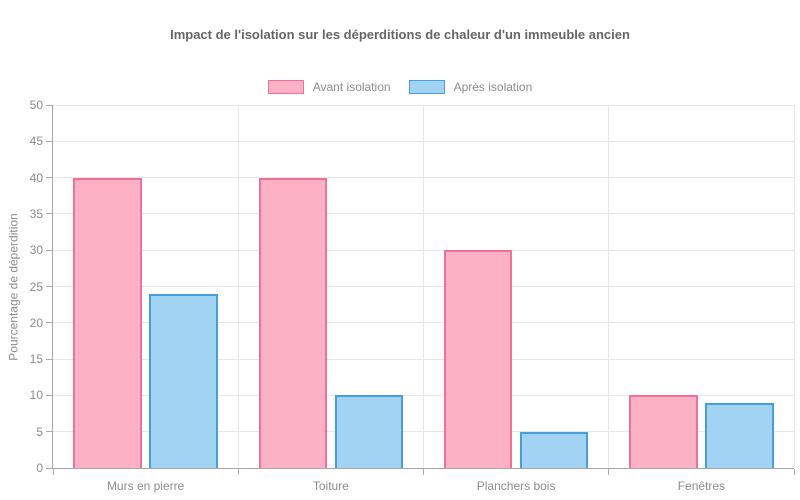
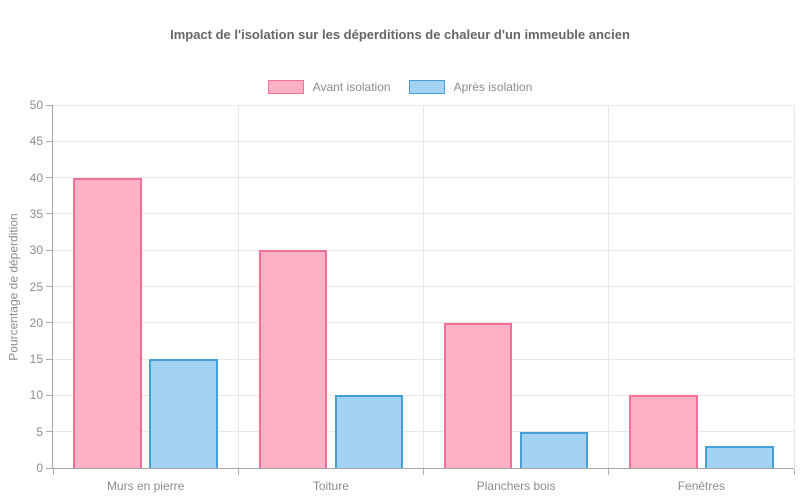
Après isolation/Murs en pierre: 24 -> 15
Avant isolation/Toiture: 40 -> 30
Avant isolation/Planchers bois: 30 -> 20
Après isolation/Fenêtres: 9 -> 3
